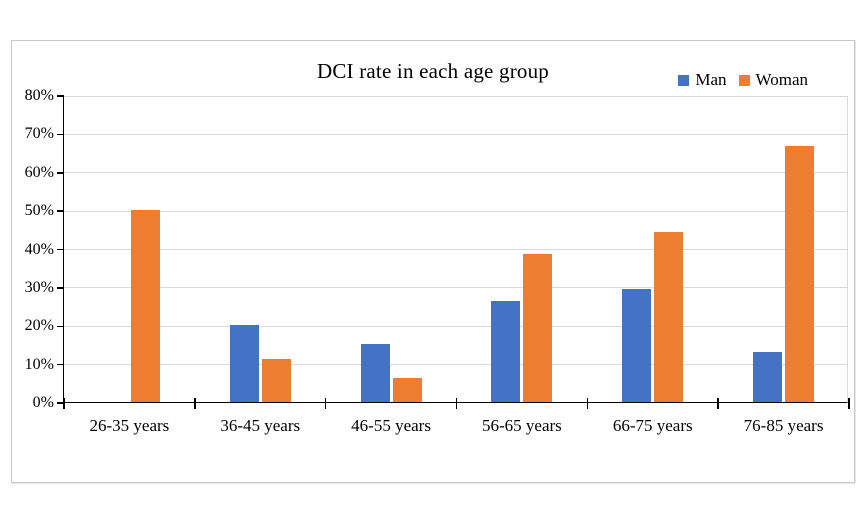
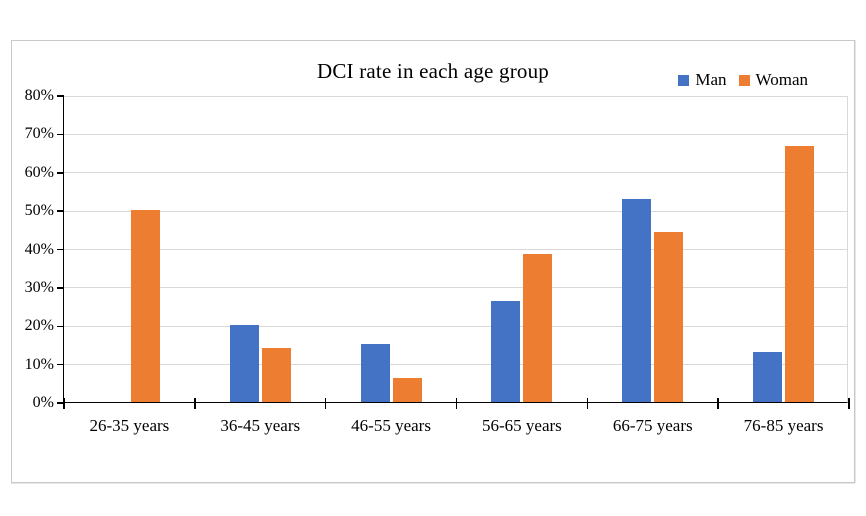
Woman/36-45 years: 11% -> 14%
Man/66-75 years: 29% -> 53%
